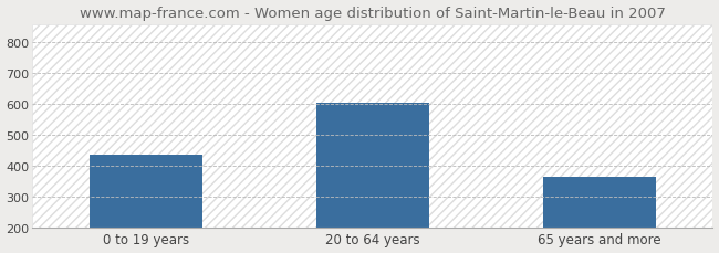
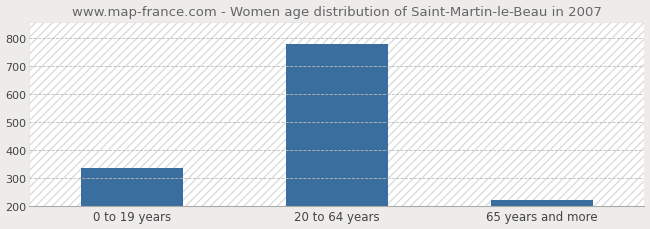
0 to 19 years: 435 -> 338
20 to 64 years: 605 -> 778
65 years and more: 365 -> 221
